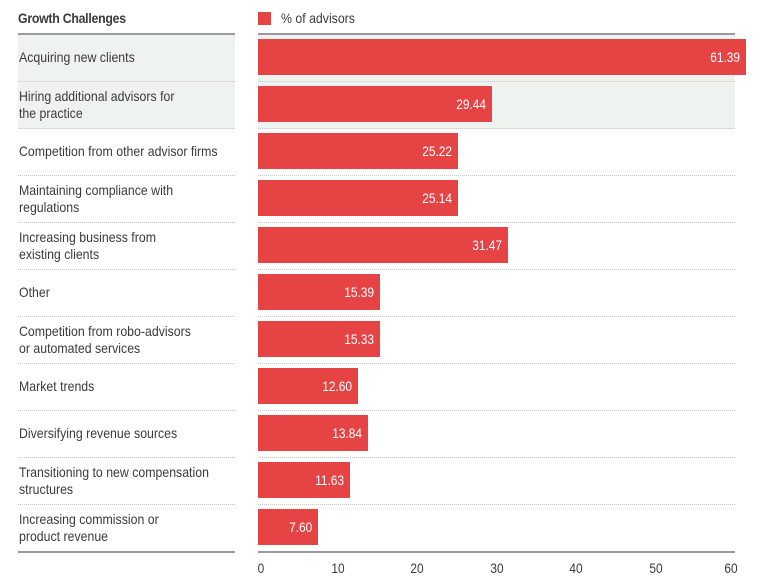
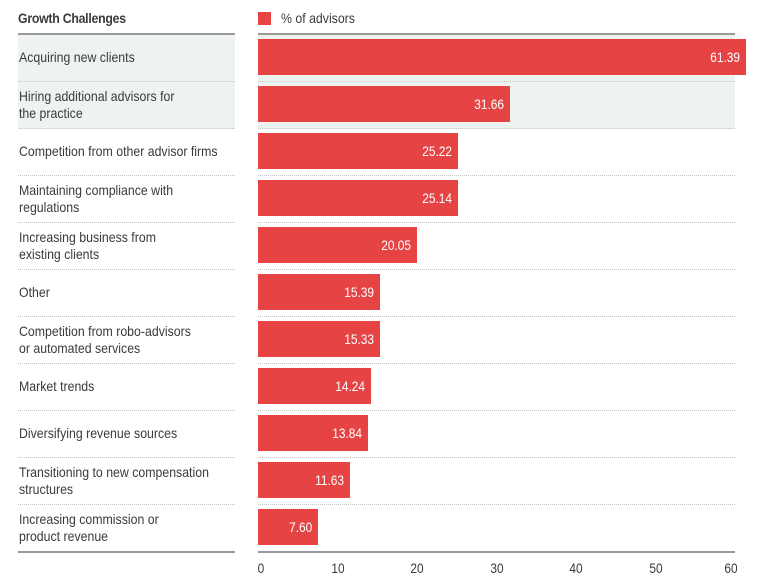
Hiring additional advisors for the practice: 29.44 -> 31.66
Increasing business from existing clients: 31.47 -> 20.05
Market trends: 12.60 -> 14.24
